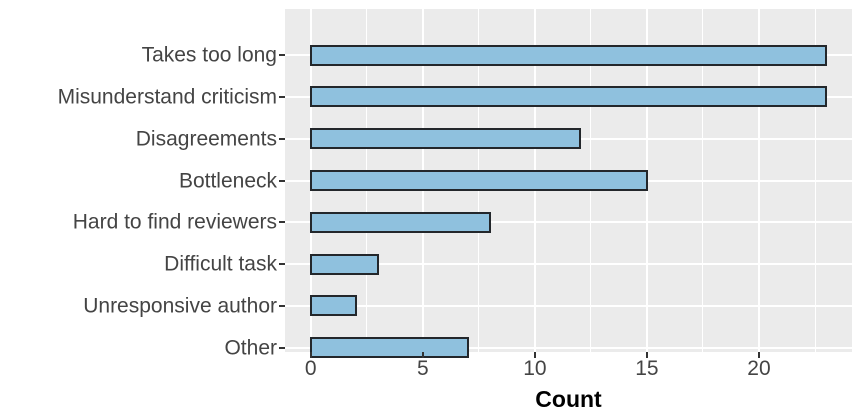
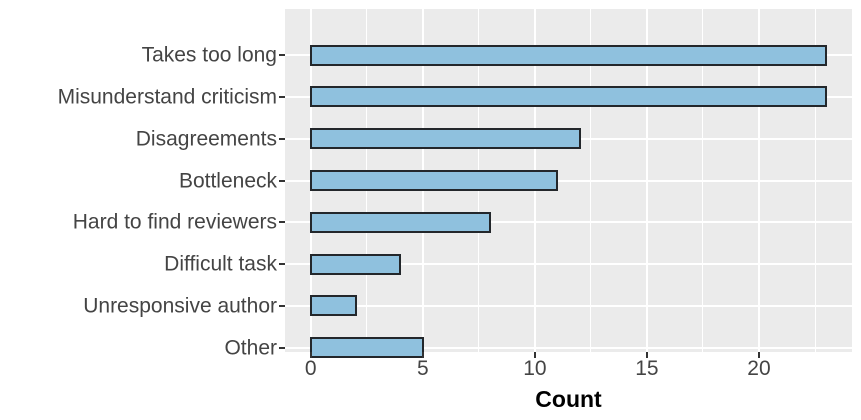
Bottleneck: 15 -> 11
Difficult task: 3 -> 4
Other: 7 -> 5
